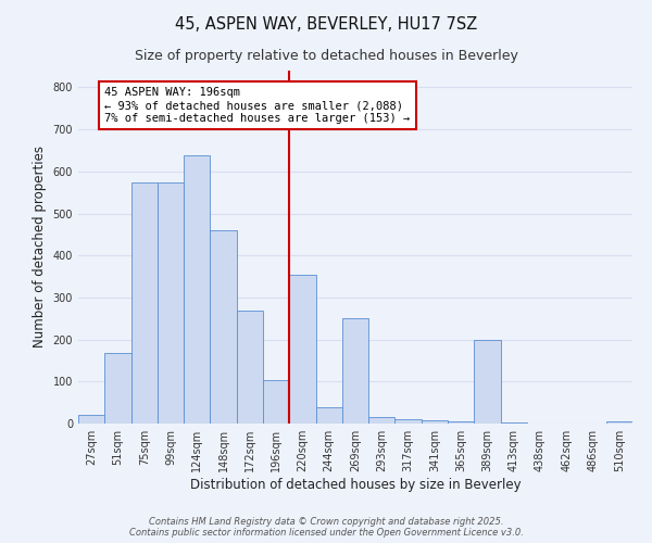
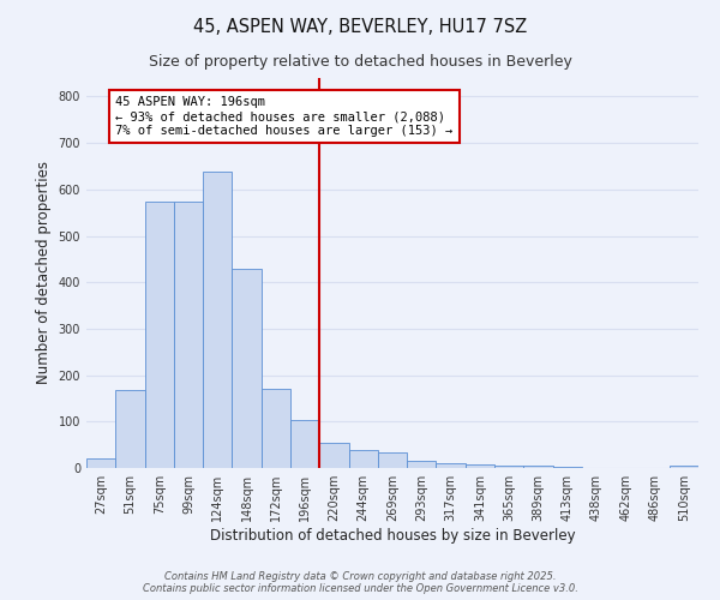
148sqm: 460 -> 430
172sqm: 270 -> 170
220sqm: 355 -> 55
269sqm: 250 -> 33
389sqm: 200 -> 5
